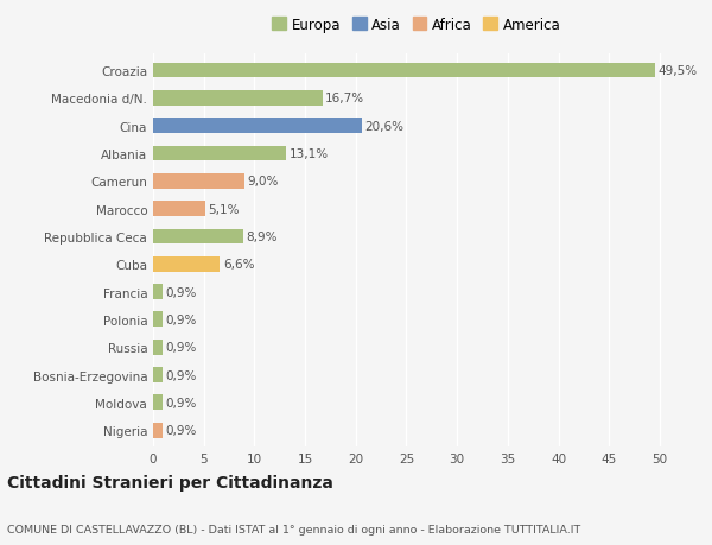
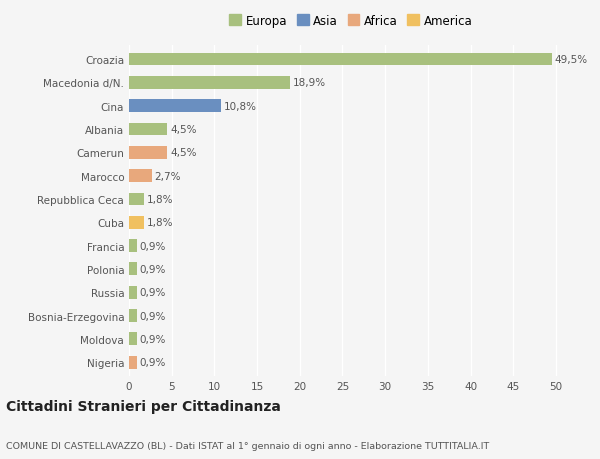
Macedonia d/N.: 16,7% -> 18,9%
Cina: 20,6% -> 10,8%
Albania: 13,1% -> 4,5%
Camerun: 9,0% -> 4,5%
Marocco: 5,1% -> 2,7%
Repubblica Ceca: 8,9% -> 1,8%
Cuba: 6,6% -> 1,8%
